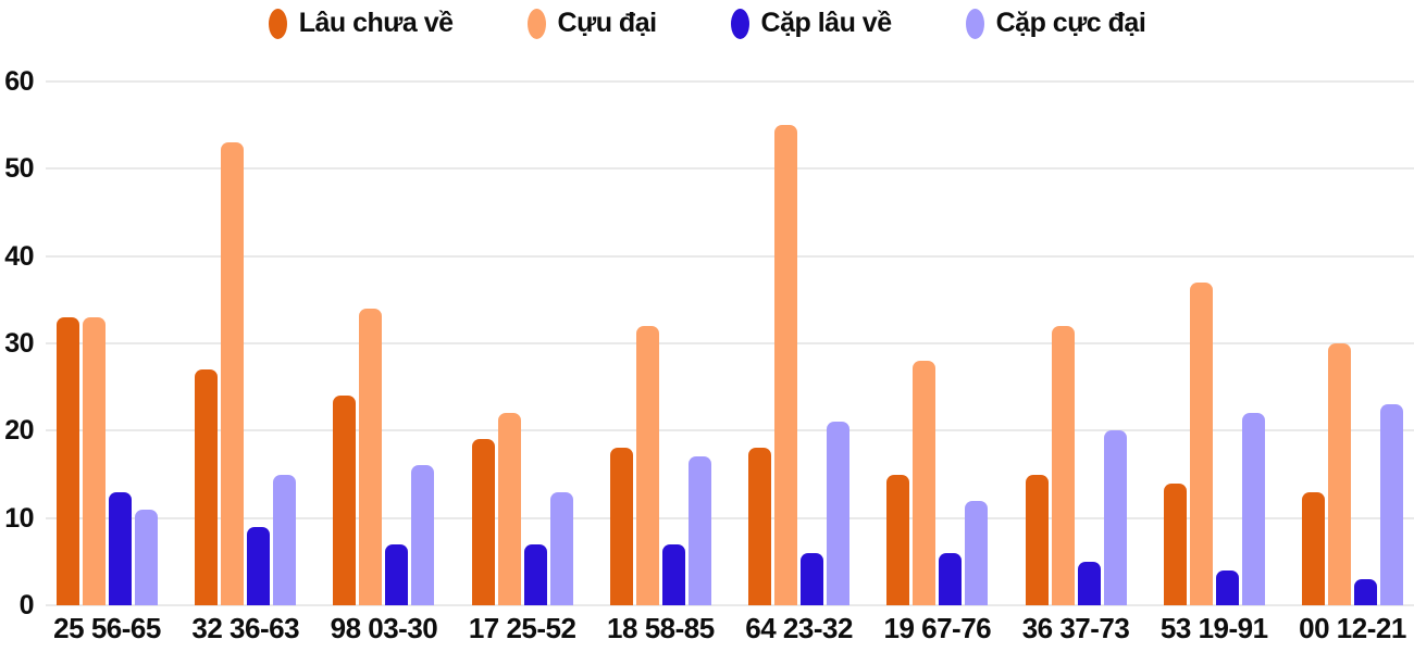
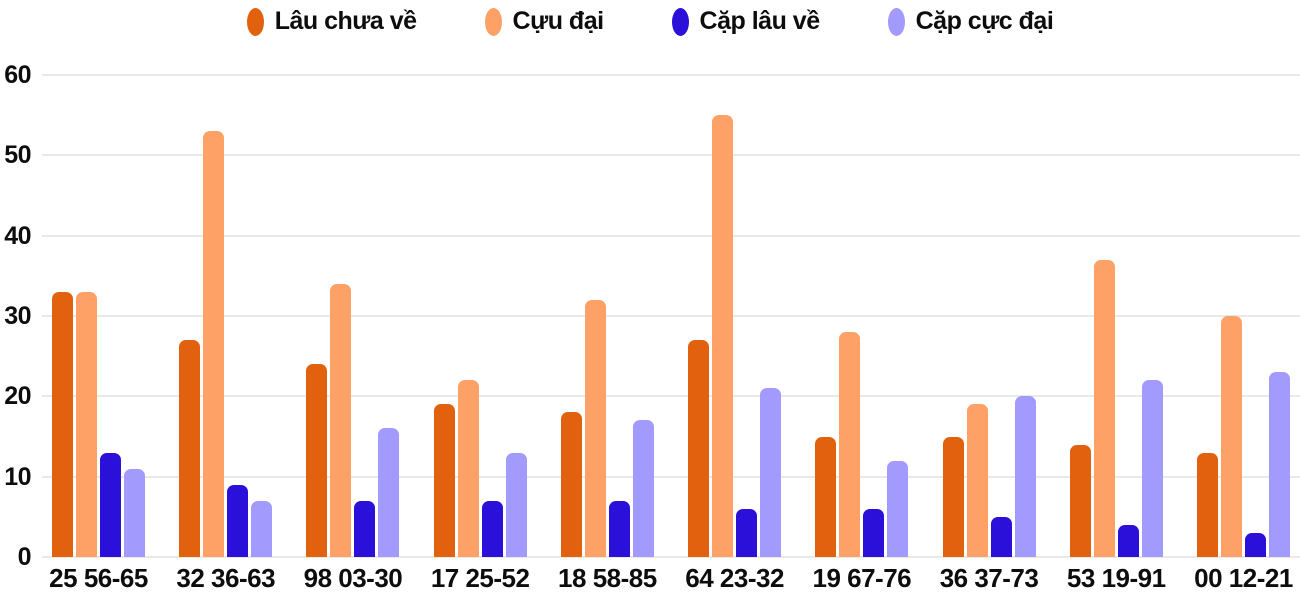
Cặp cực đại/32 36-63: 15 -> 7
Lâu chưa về/64 23-32: 18 -> 27
Cựu đại/36 37-73: 32 -> 19
